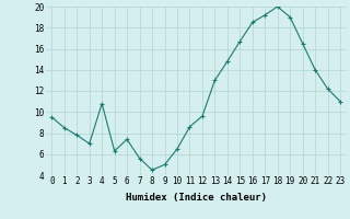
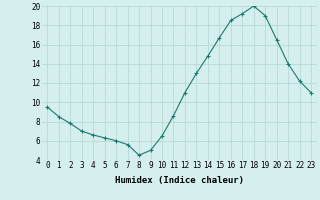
4: 10.8 -> 6.6
6: 7.4 -> 6.0
12: 9.6 -> 11.0
